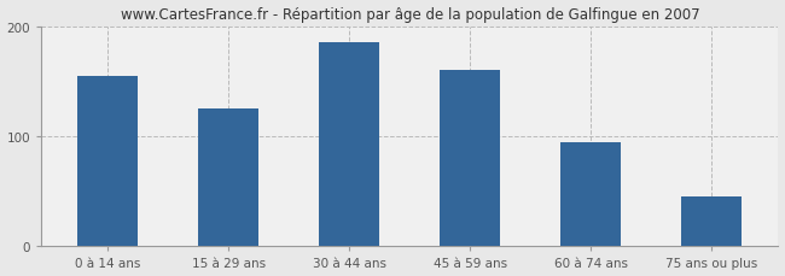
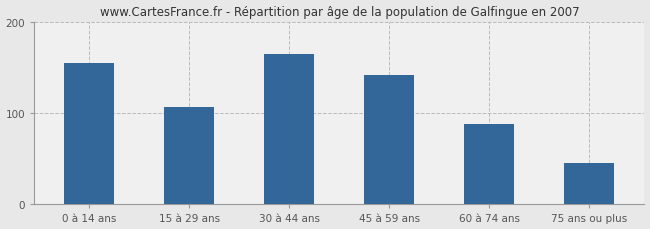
15 à 29 ans: 125 -> 106
30 à 44 ans: 185 -> 164
45 à 59 ans: 160 -> 142
60 à 74 ans: 95 -> 88
